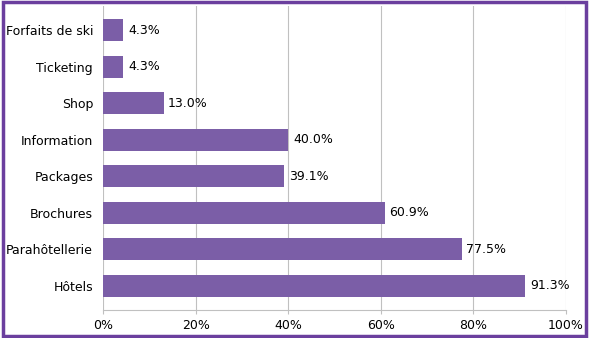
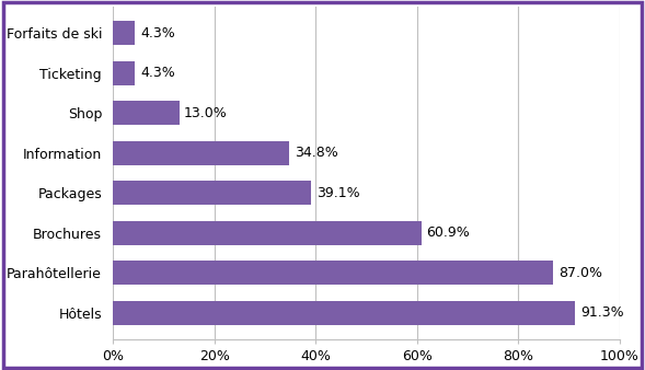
Information: 40.0% -> 34.8%
Parahôtellerie: 77.5% -> 87.0%
